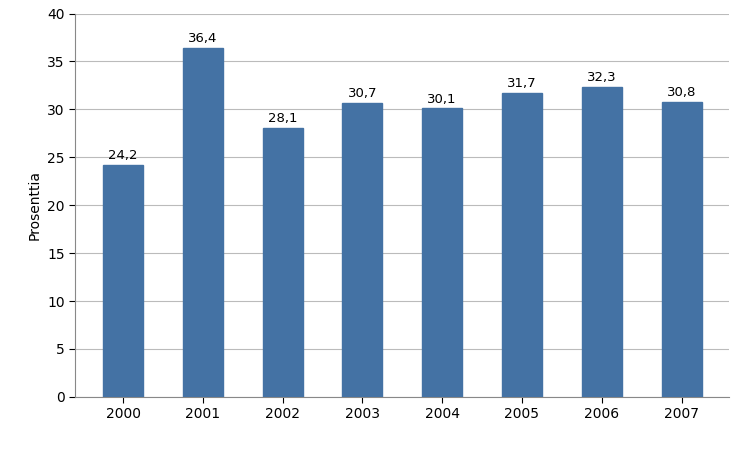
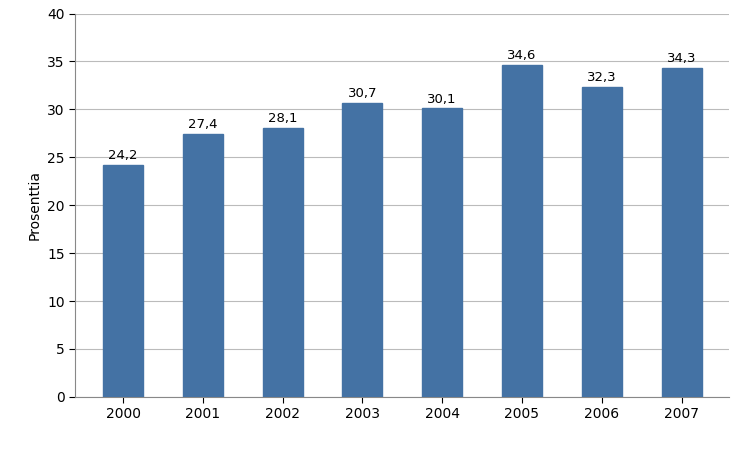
2001: 36,4 -> 27,4
2005: 31,7 -> 34,6
2007: 30,8 -> 34,3
